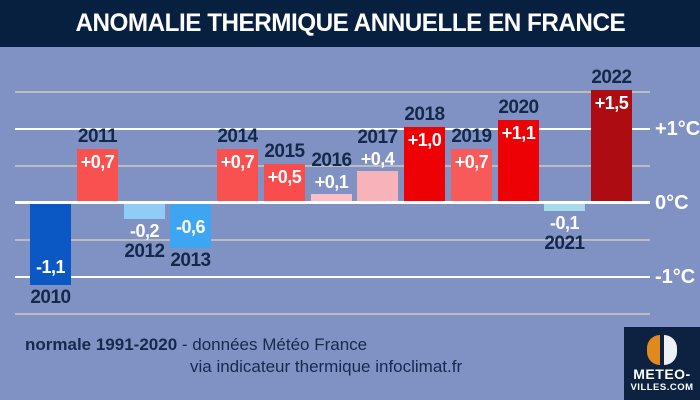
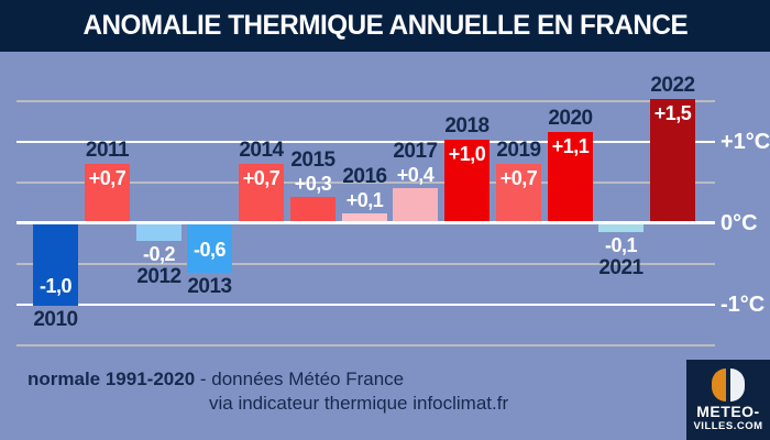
2010: -1,1 -> -1,0
2015: +0,5 -> +0,3
